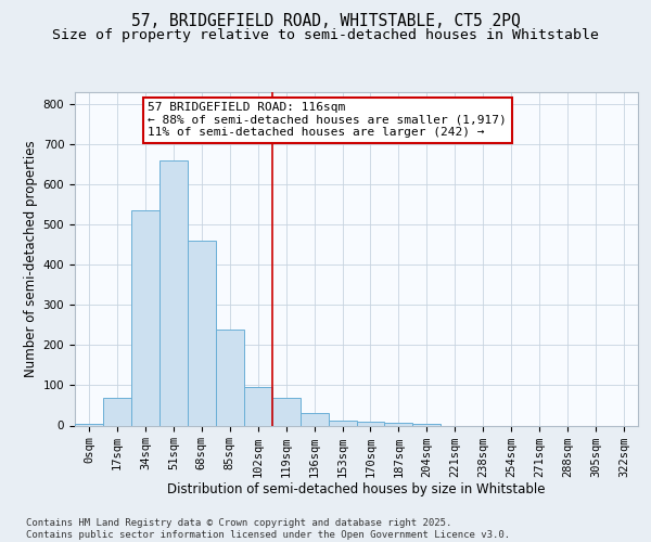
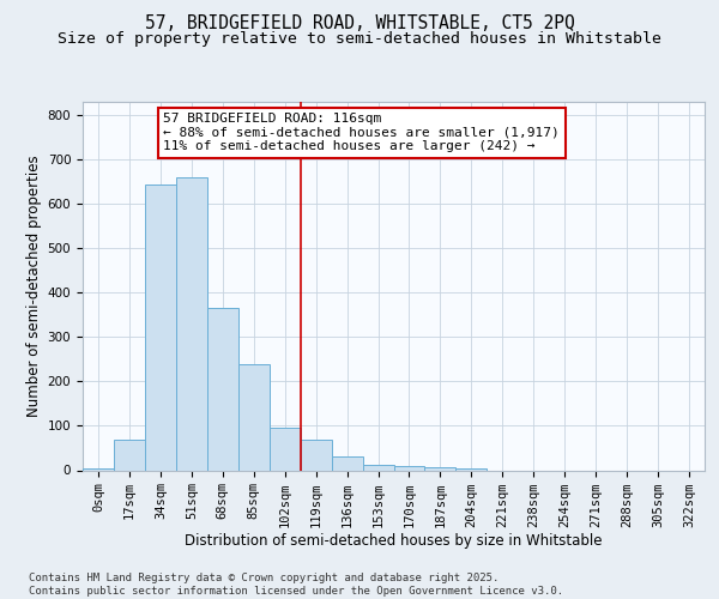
34sqm: 535 -> 645
68sqm: 460 -> 365
